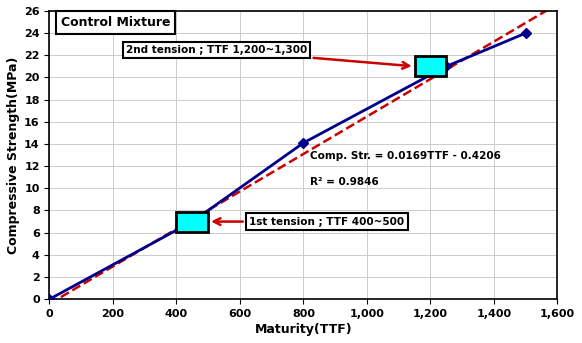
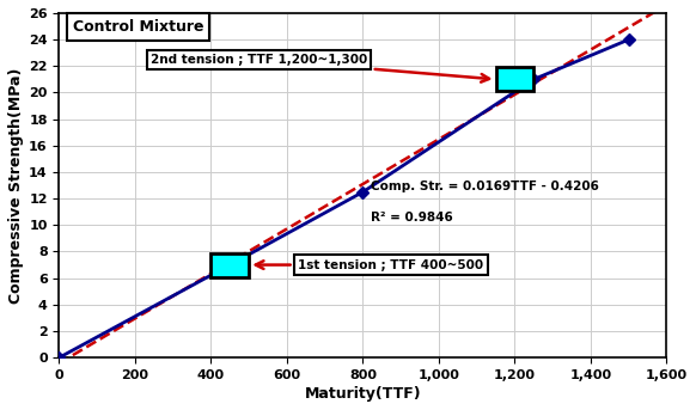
800: 14.1 -> 12.5
